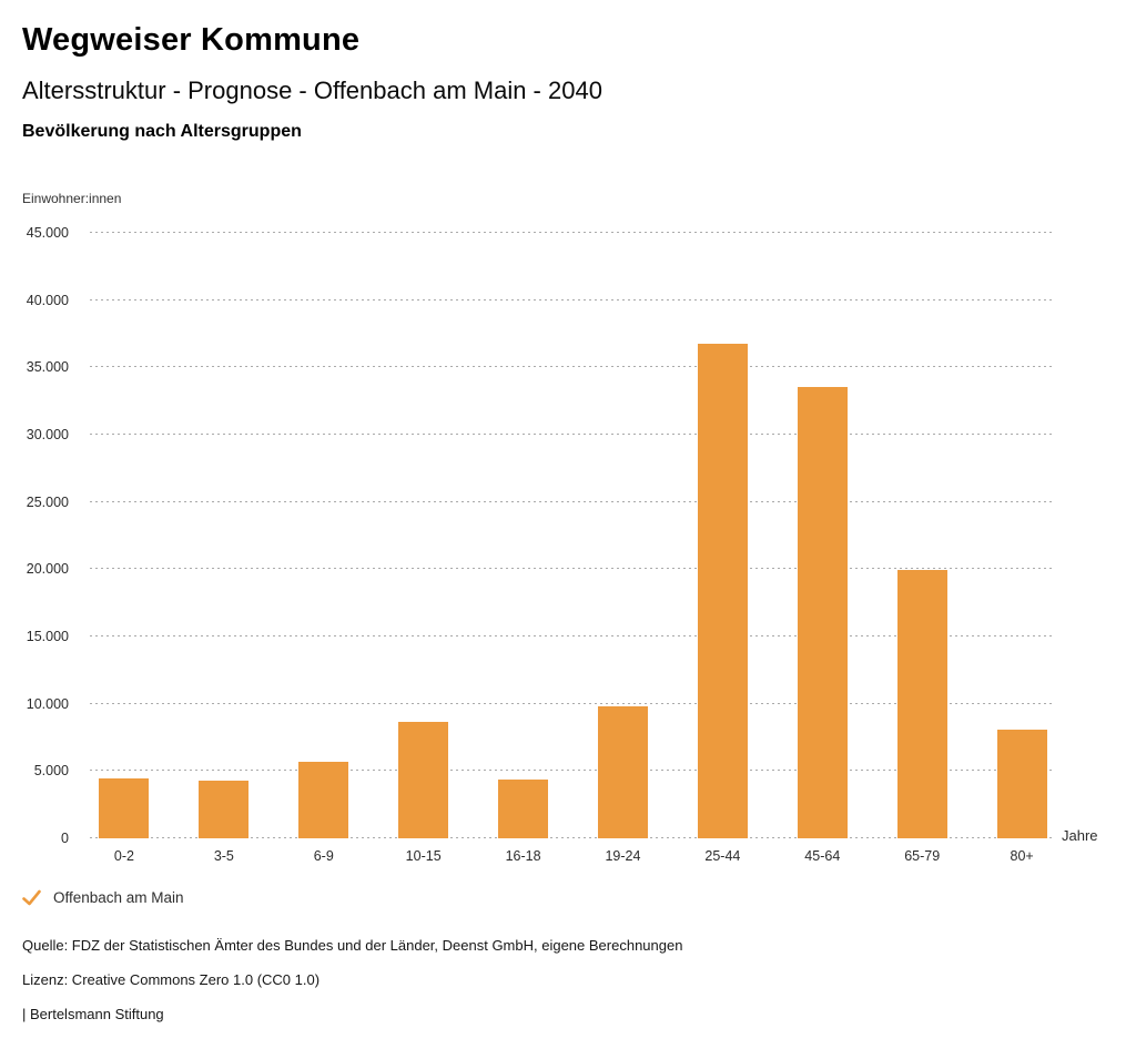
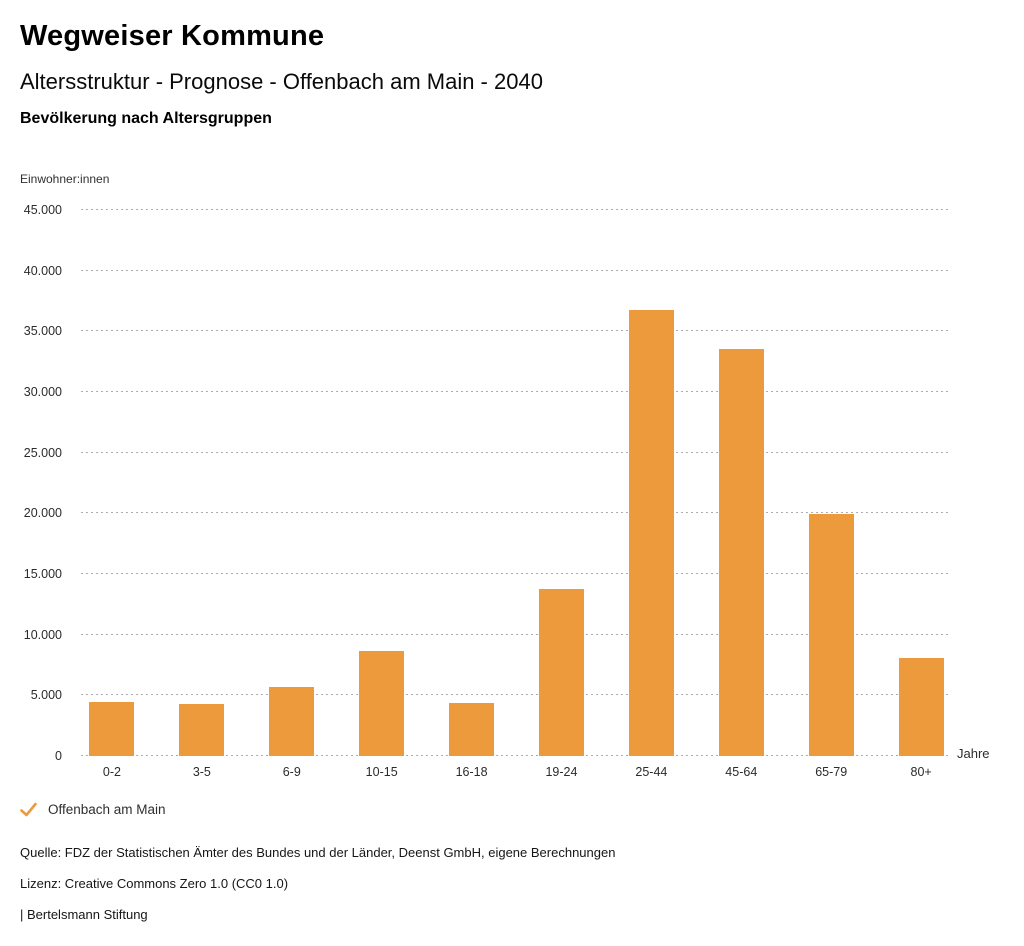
19-24: 9800 -> 13800
